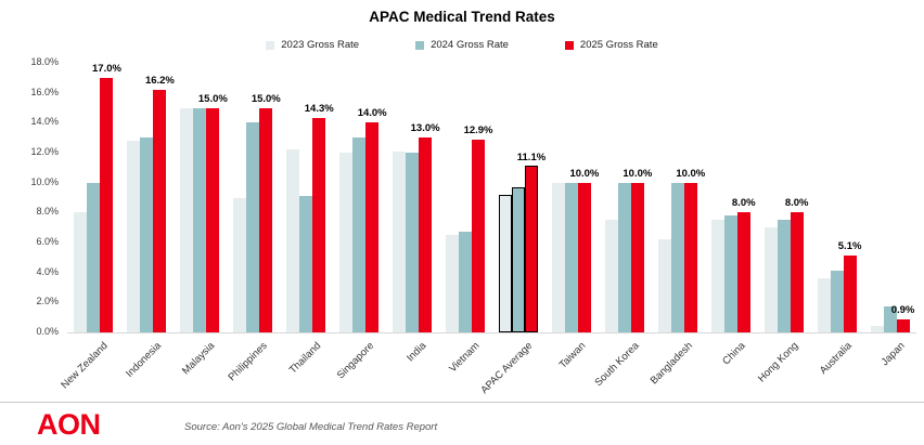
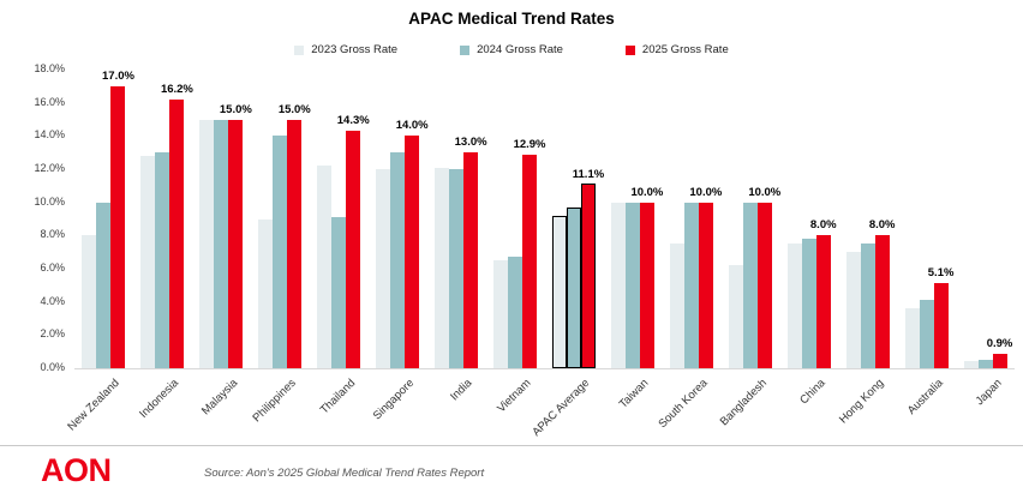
2024 Gross Rate/Japan: 1.7% -> 0.5%
